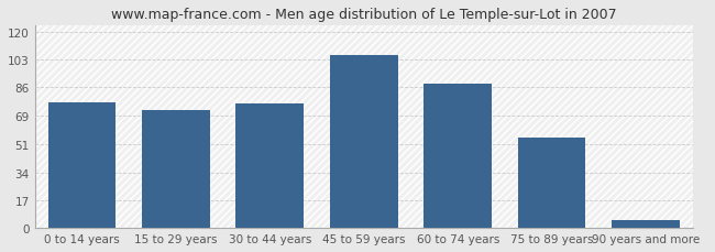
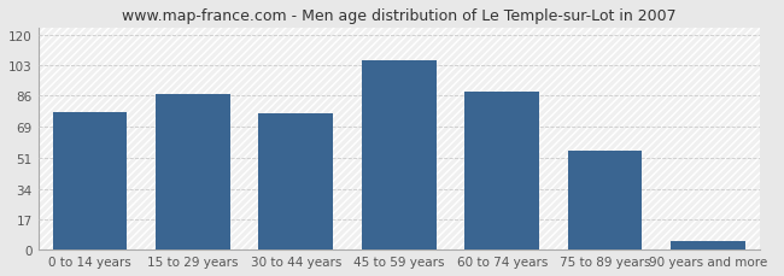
15 to 29 years: 72 -> 87
